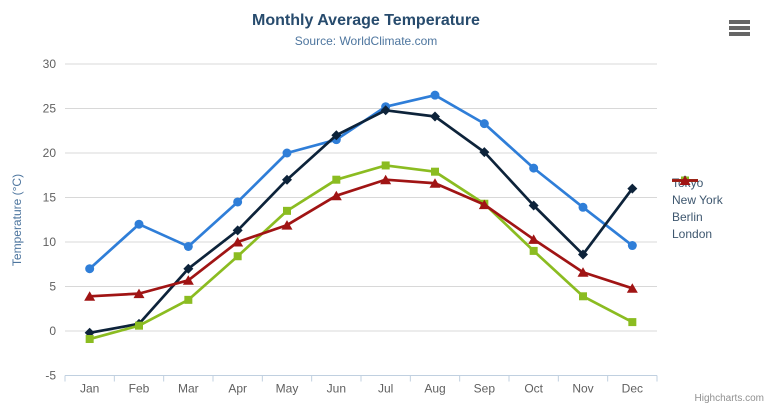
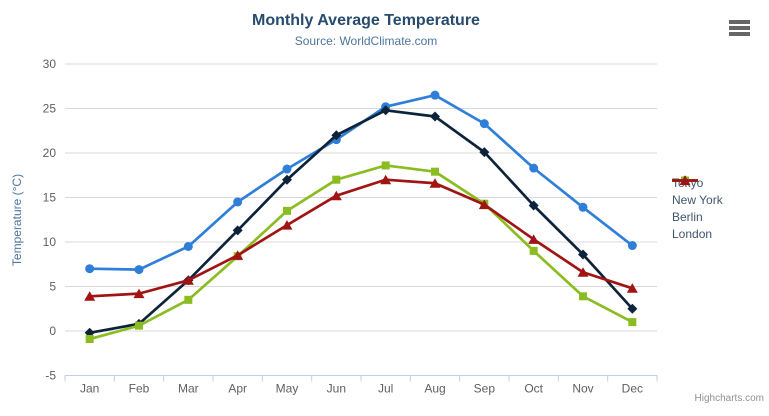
Tokyo/Feb: 12 -> 7
New York/Mar: 7 -> 6
London/Apr: 10 -> 8
Tokyo/May: 20 -> 18
New York/Dec: 16 -> 2
